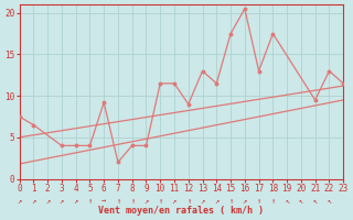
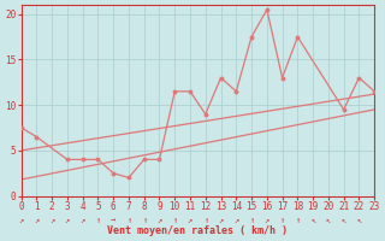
6: 9.2 -> 2.5
